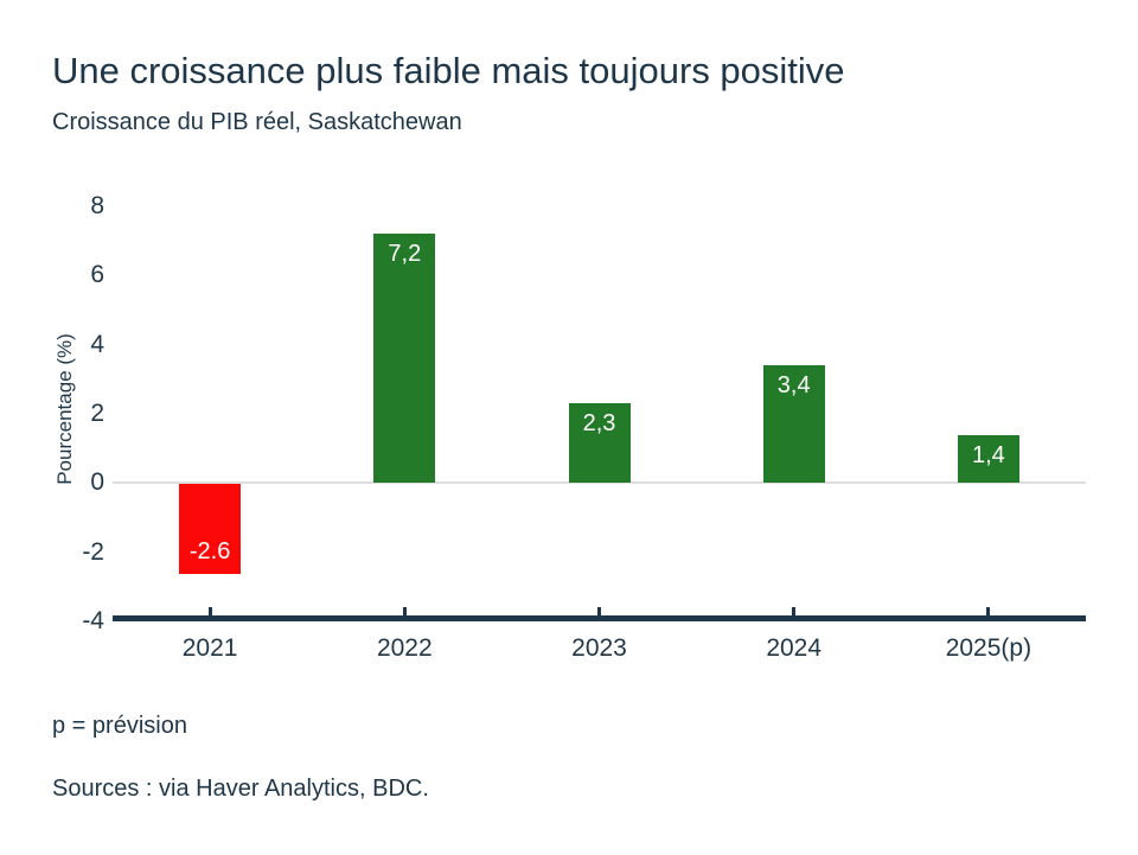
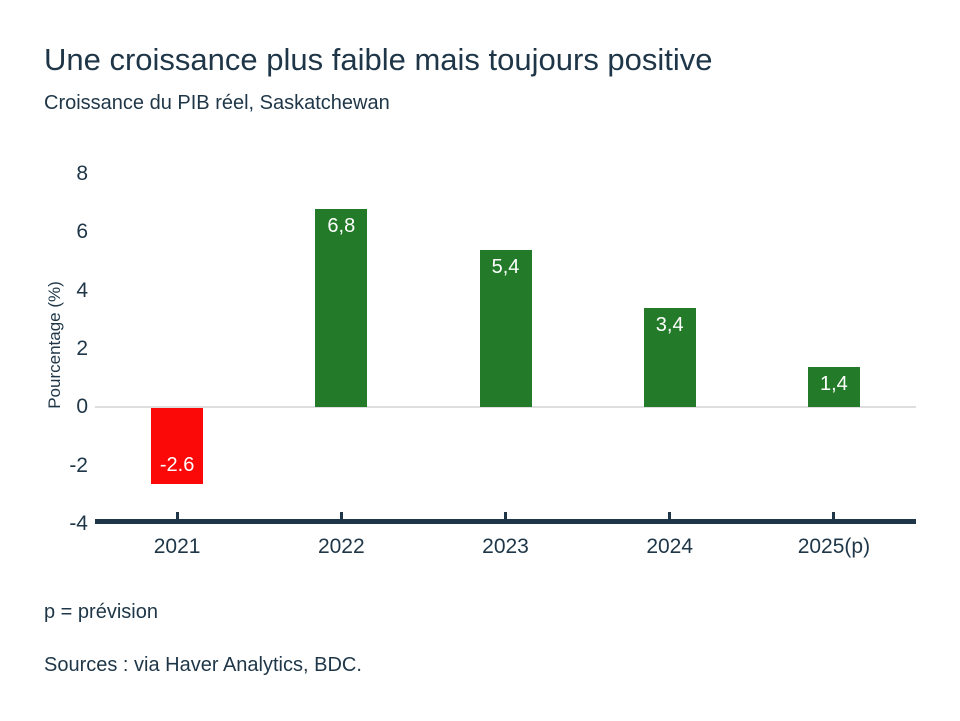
2022: 7,2 -> 6,8
2023: 2,3 -> 5,4
